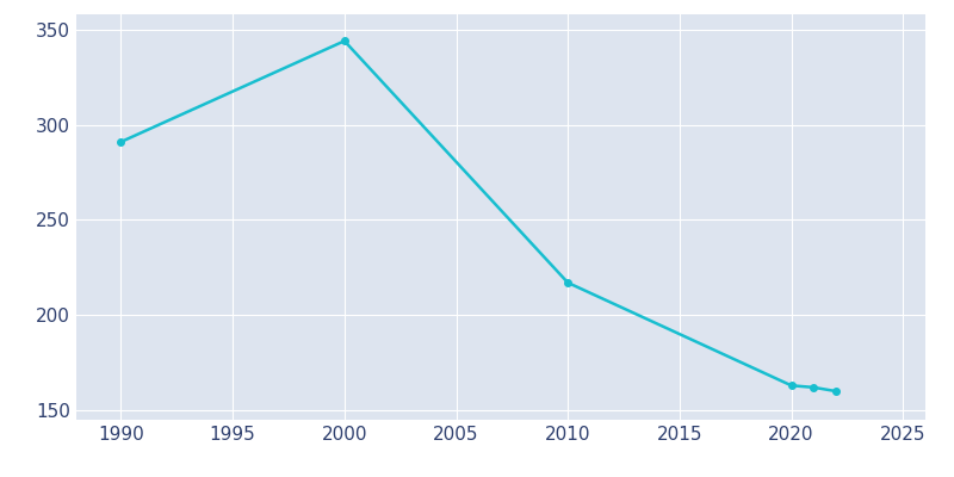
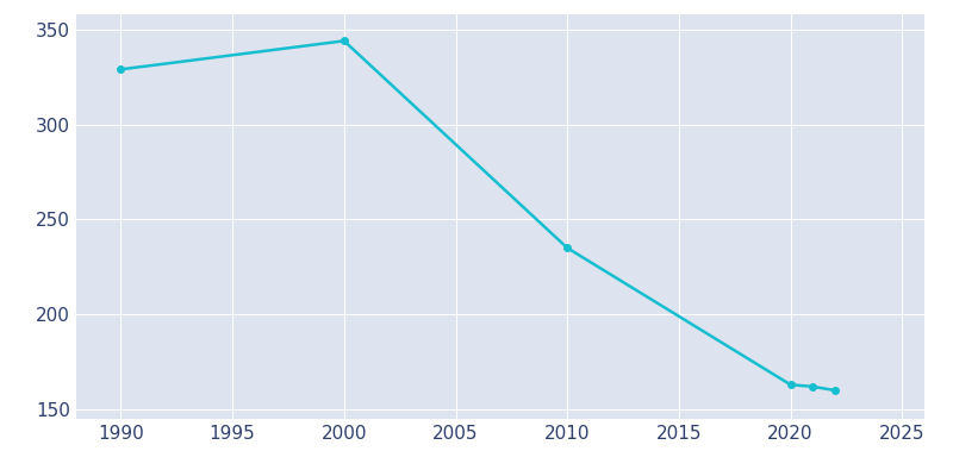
1990: 291 -> 329
2010: 217 -> 235
